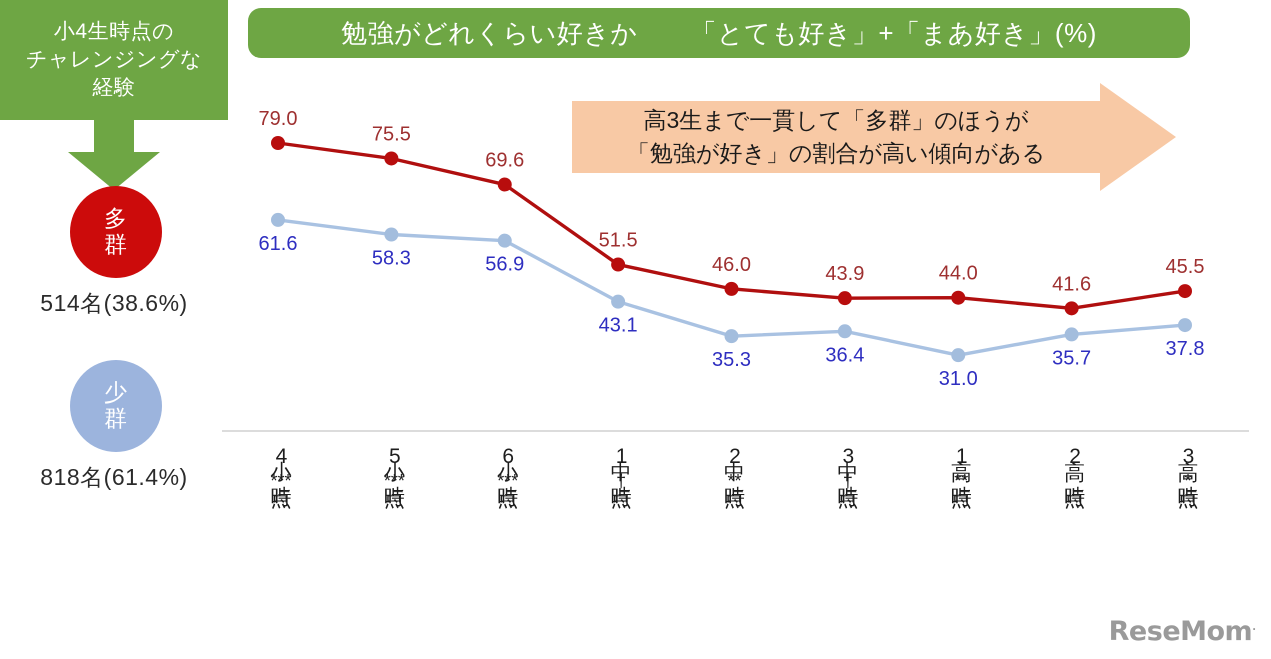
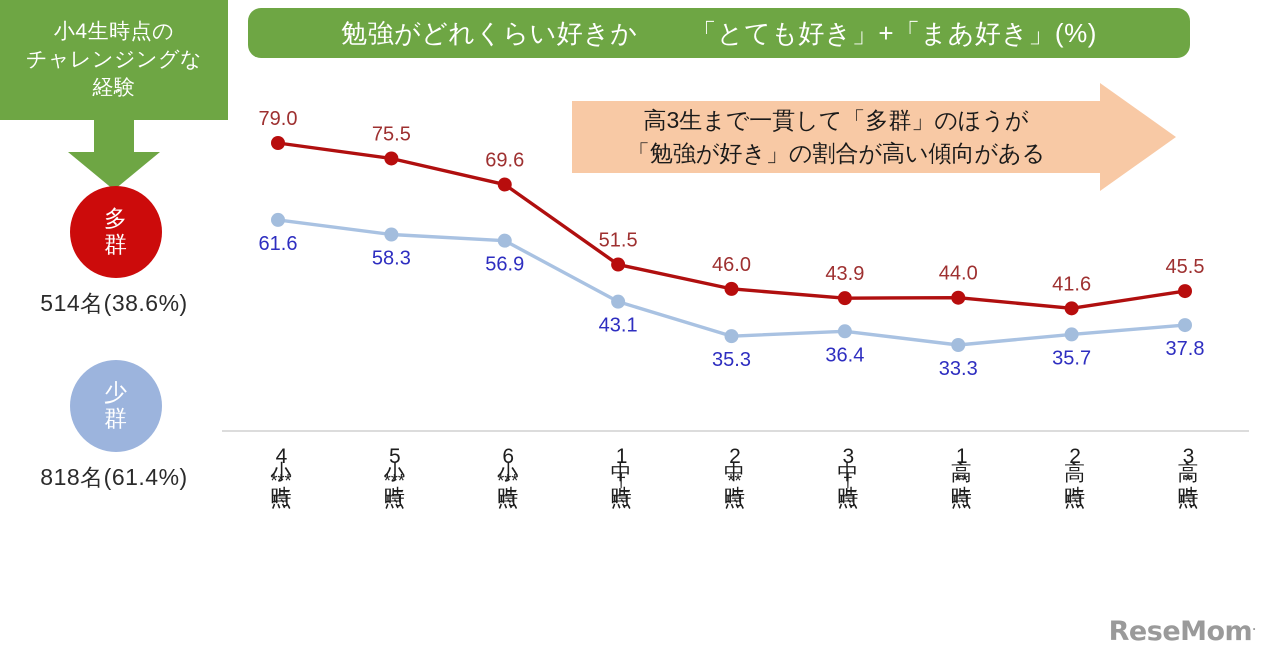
少群/高1時点: 31.0 -> 33.3
